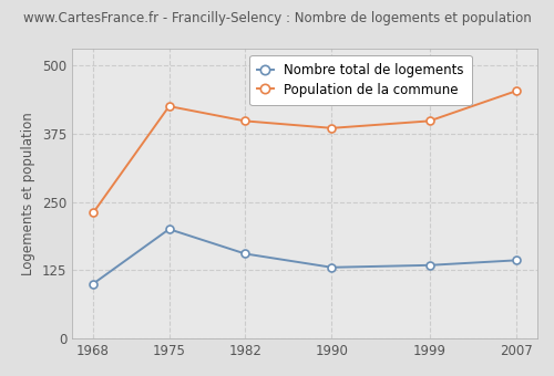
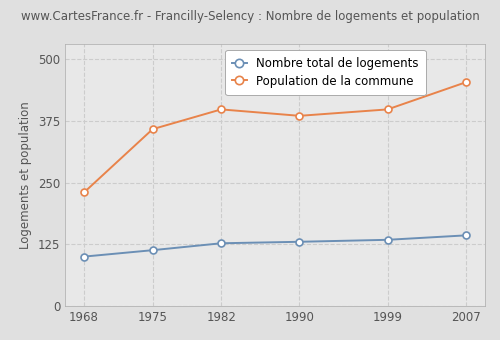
Nombre total de logements/1975: 200 -> 113
Population de la commune/1975: 425 -> 358
Nombre total de logements/1982: 155 -> 127
